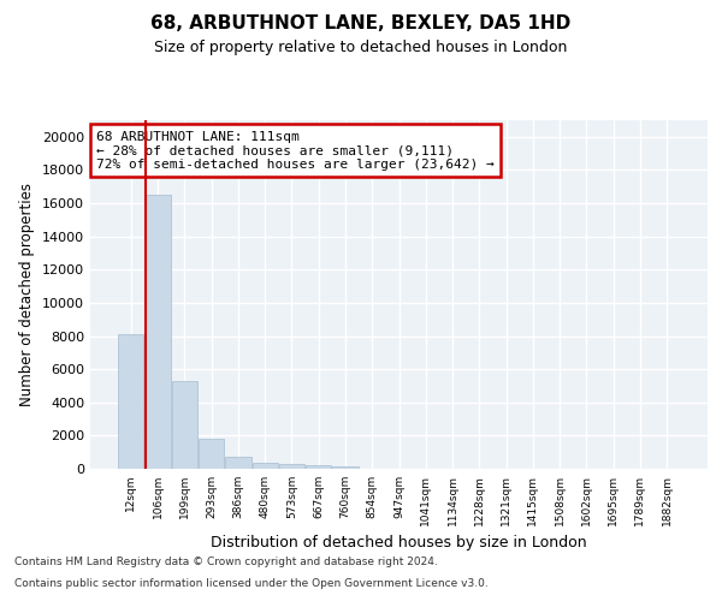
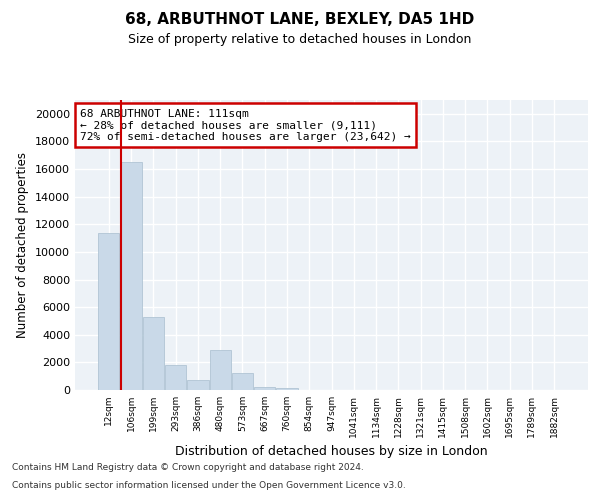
12sqm: 8100 -> 11400
480sqm: 400 -> 2900
573sqm: 300 -> 1200
